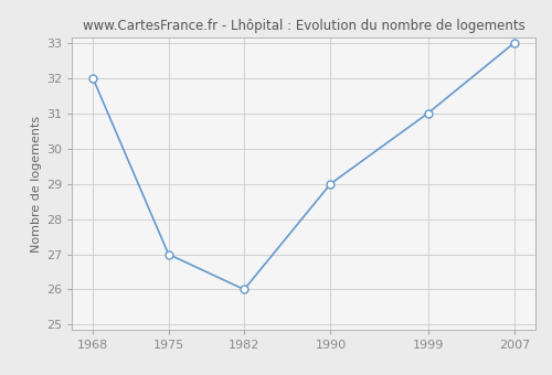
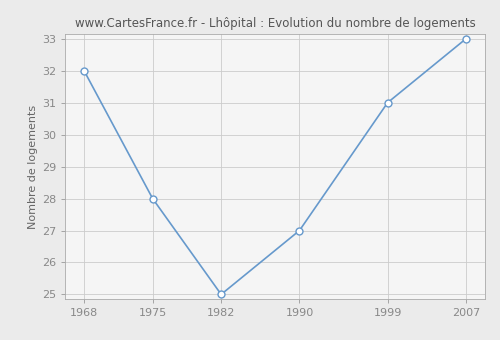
1975: 27 -> 28
1982: 26 -> 25
1990: 29 -> 27
